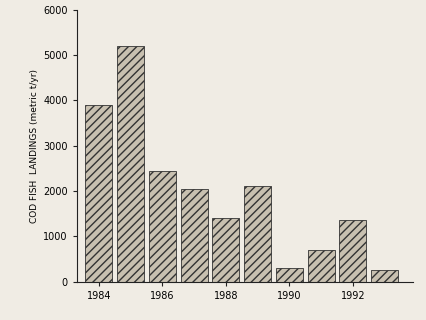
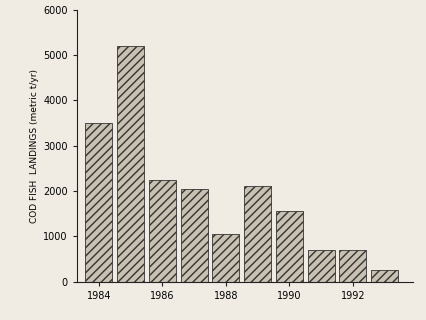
1984: 3900 -> 3500
1986: 2450 -> 2250
1988: 1400 -> 1050
1990: 300 -> 1550
1992: 1350 -> 700
